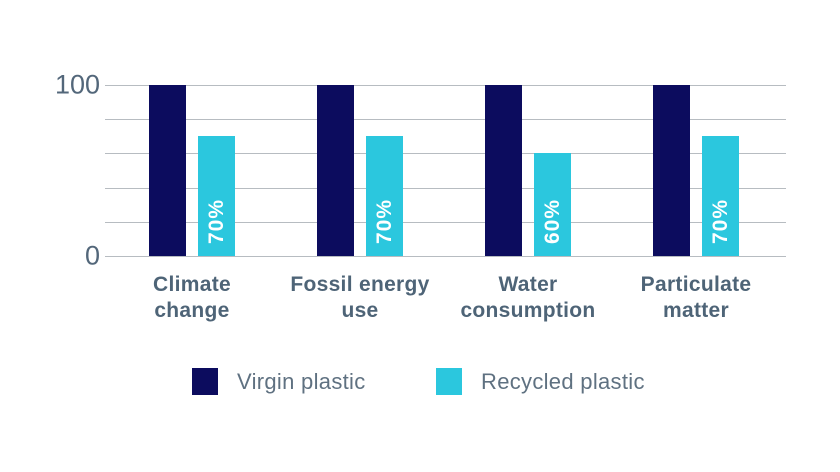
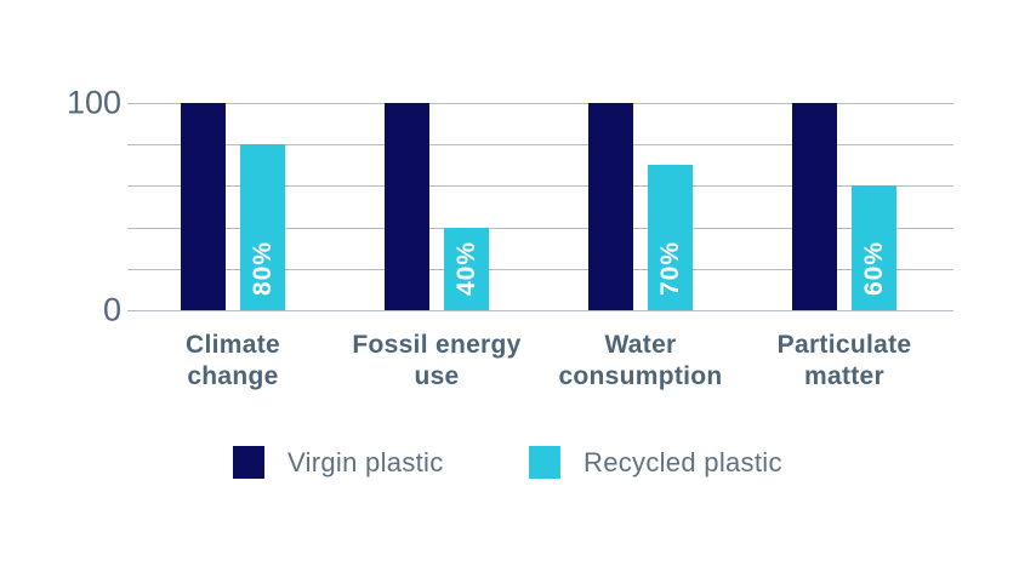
Recycled plastic/Climate change: 70% -> 80%
Recycled plastic/Fossil energy use: 70% -> 40%
Recycled plastic/Water consumption: 60% -> 70%
Recycled plastic/Particulate matter: 70% -> 60%
